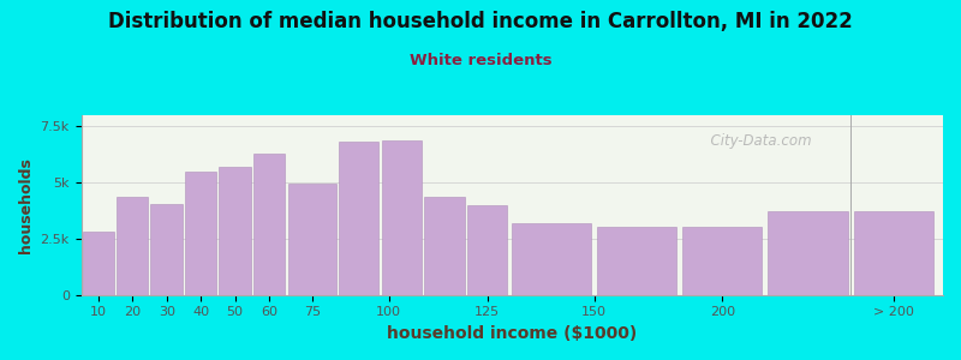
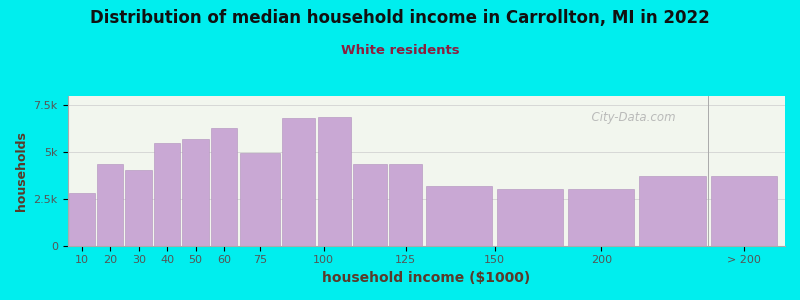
125: 4.0k -> 4.4k
